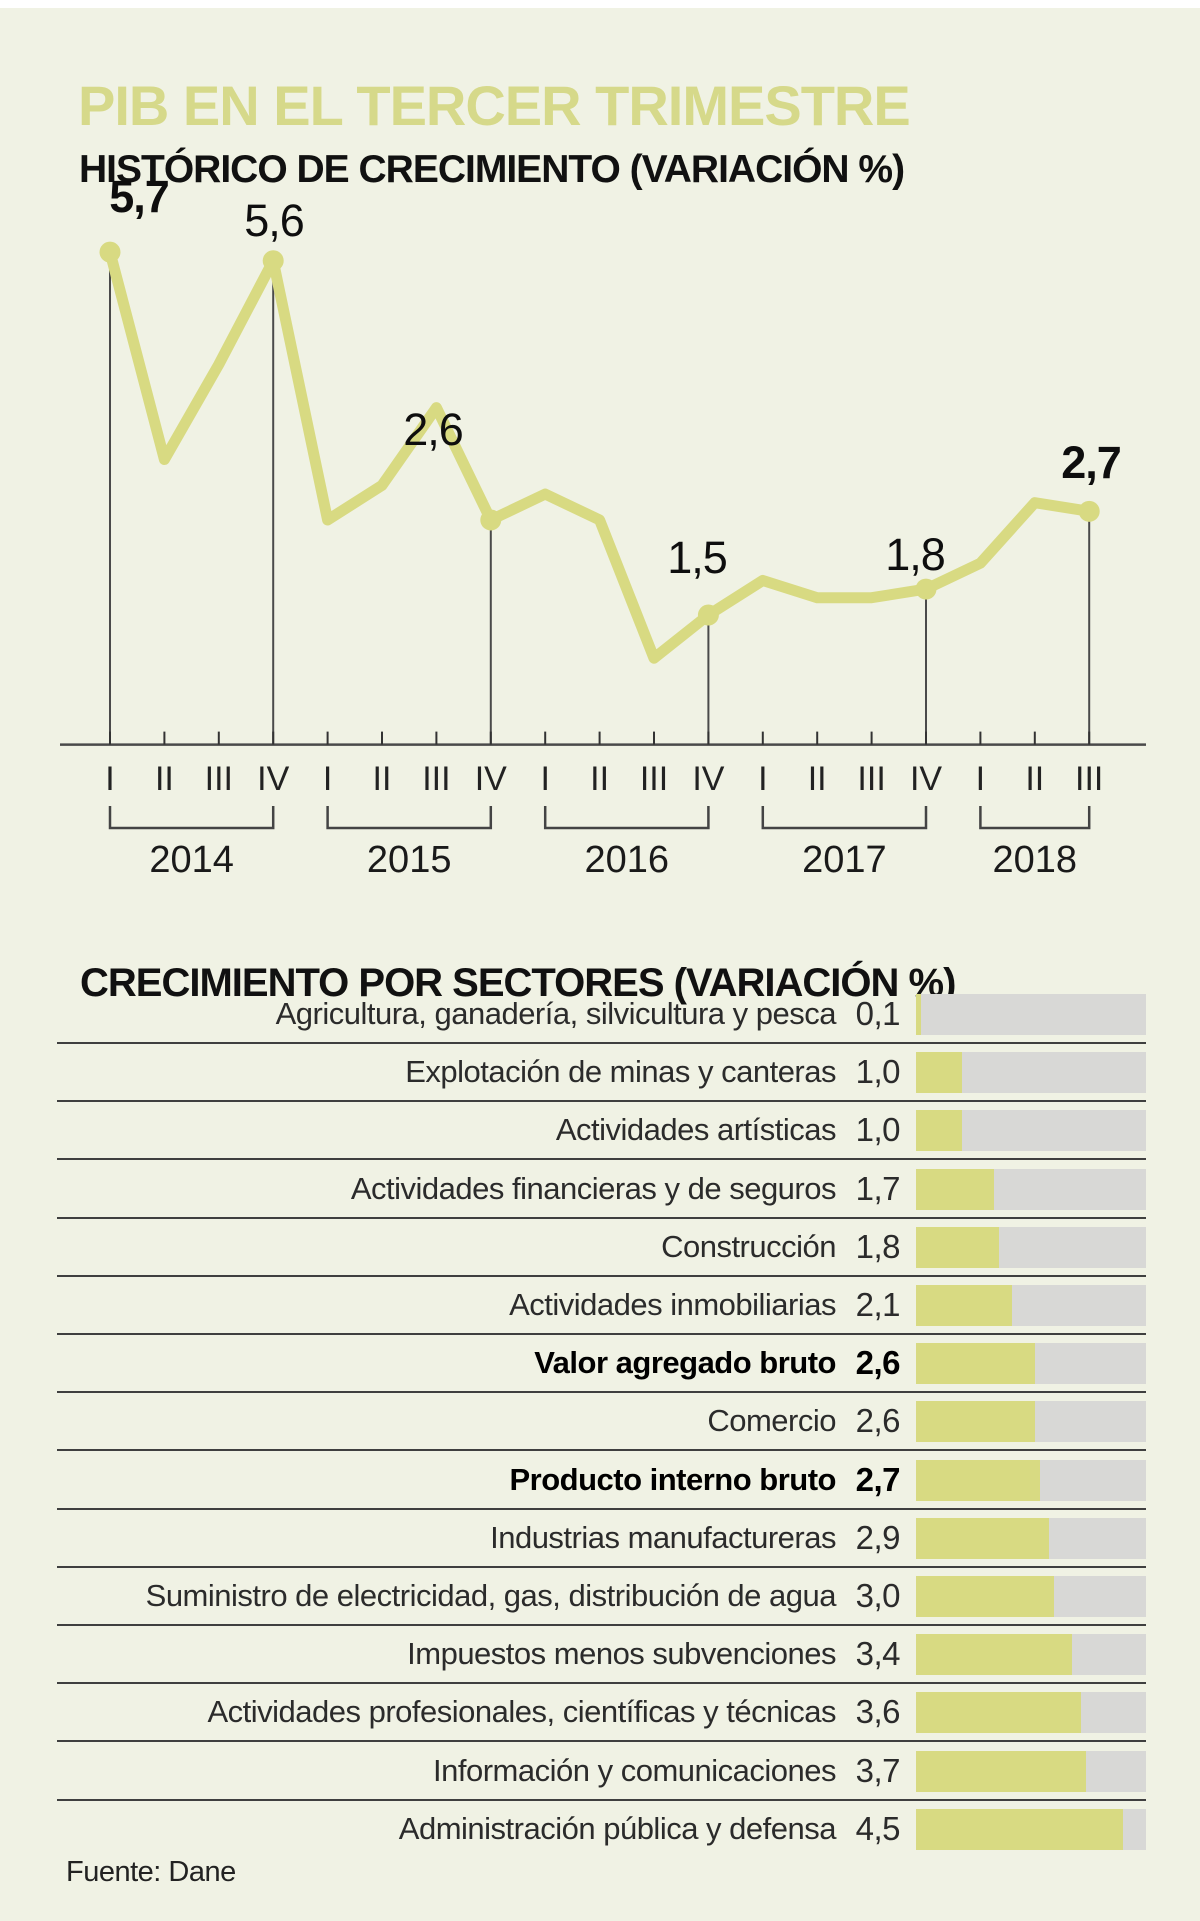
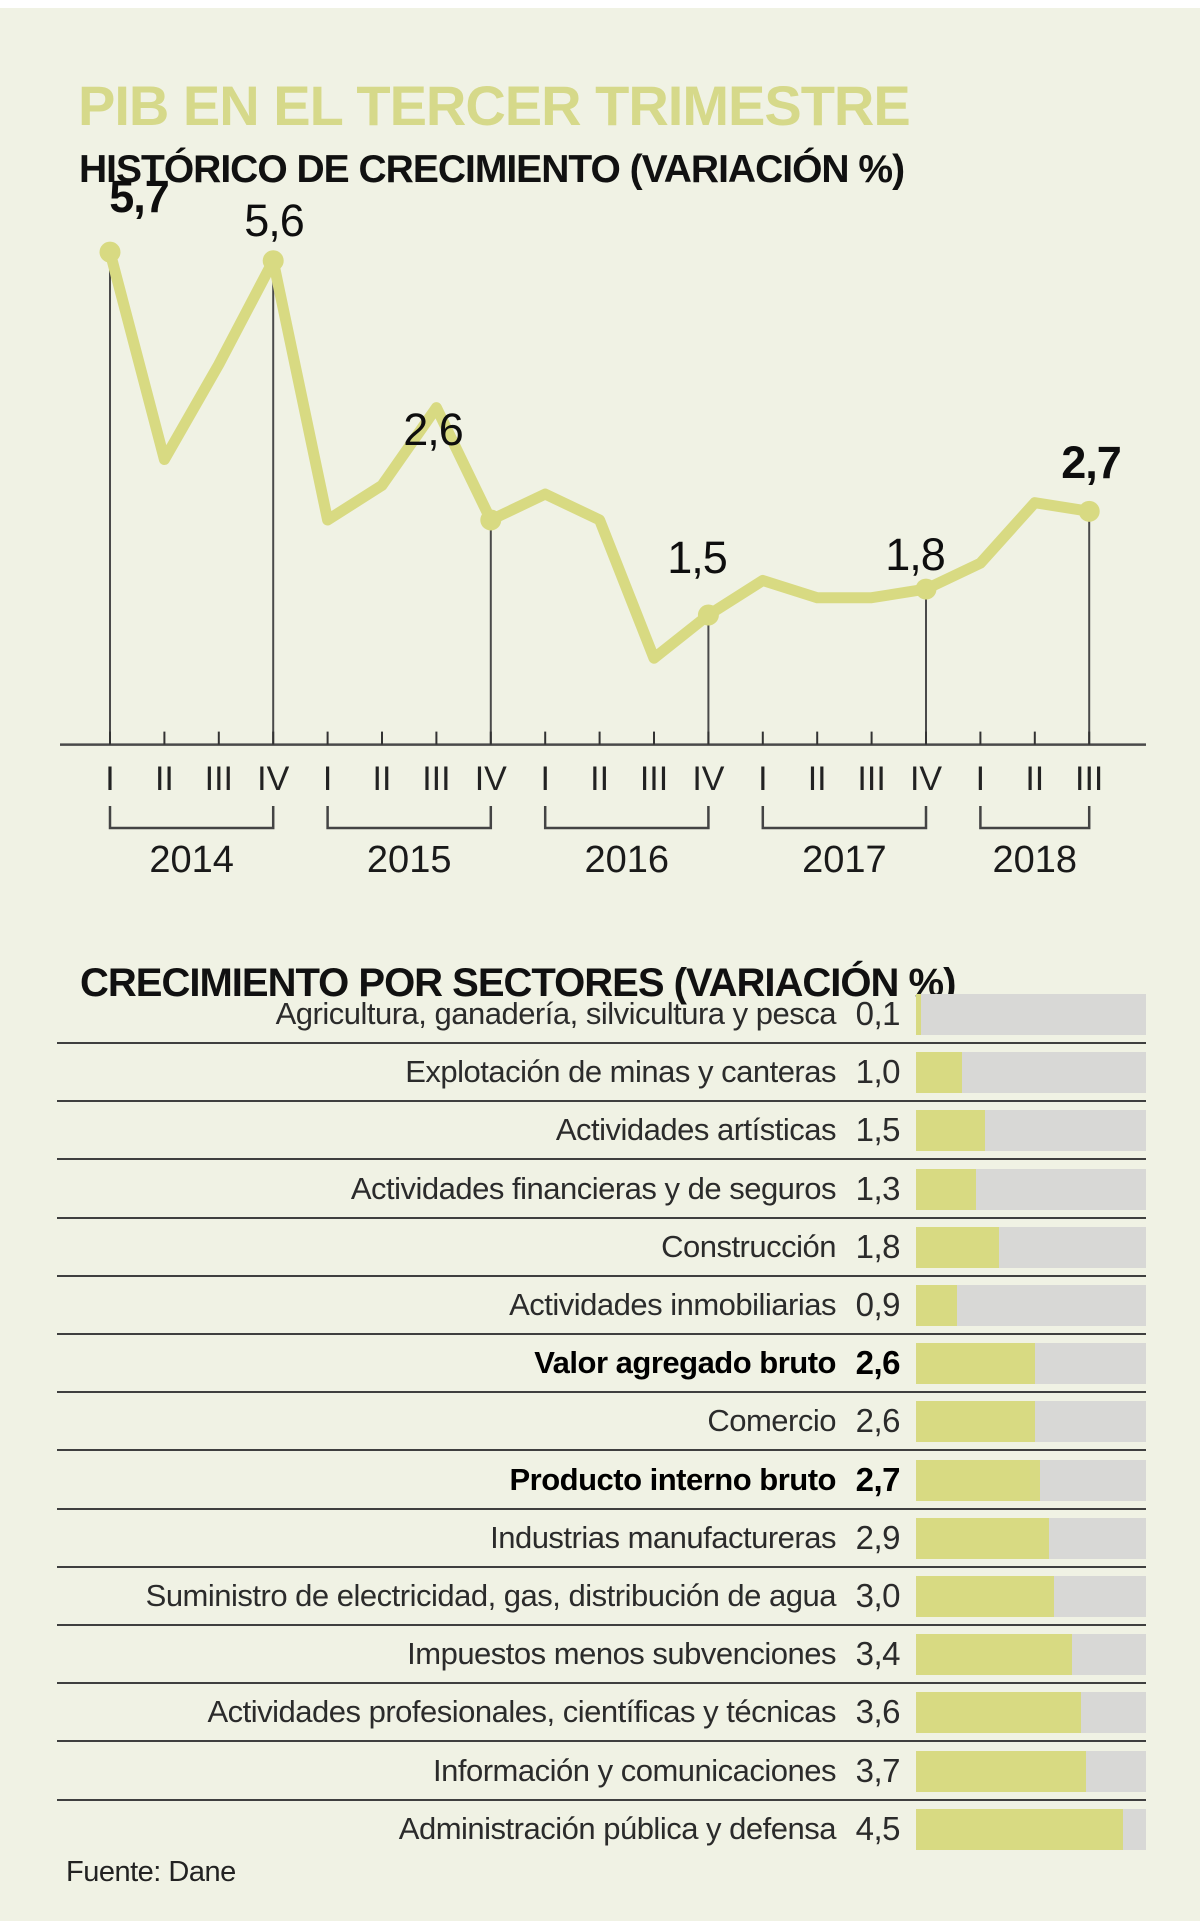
CRECIMIENTO POR SECTORES (VARIACIÓN %)/Actividades artísticas: 1,0 -> 1,5
CRECIMIENTO POR SECTORES (VARIACIÓN %)/Actividades financieras y de seguros: 1,7 -> 1,3
CRECIMIENTO POR SECTORES (VARIACIÓN %)/Actividades inmobiliarias: 2,1 -> 0,9
